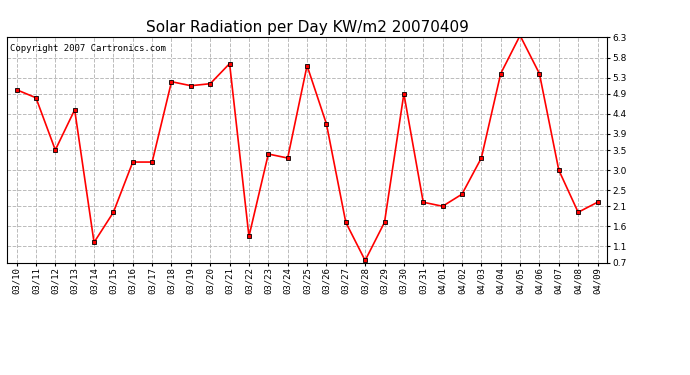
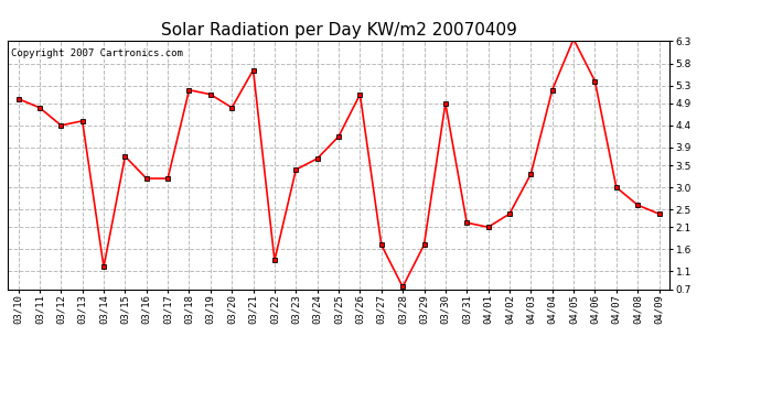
03/12: 3.50 -> 4.40
03/15: 1.95 -> 3.70
03/20: 5.15 -> 4.80
03/24: 3.30 -> 3.65
03/25: 5.60 -> 4.15
03/26: 4.15 -> 5.10
04/04: 5.40 -> 5.20
04/08: 1.95 -> 2.60
04/09: 2.20 -> 2.40
